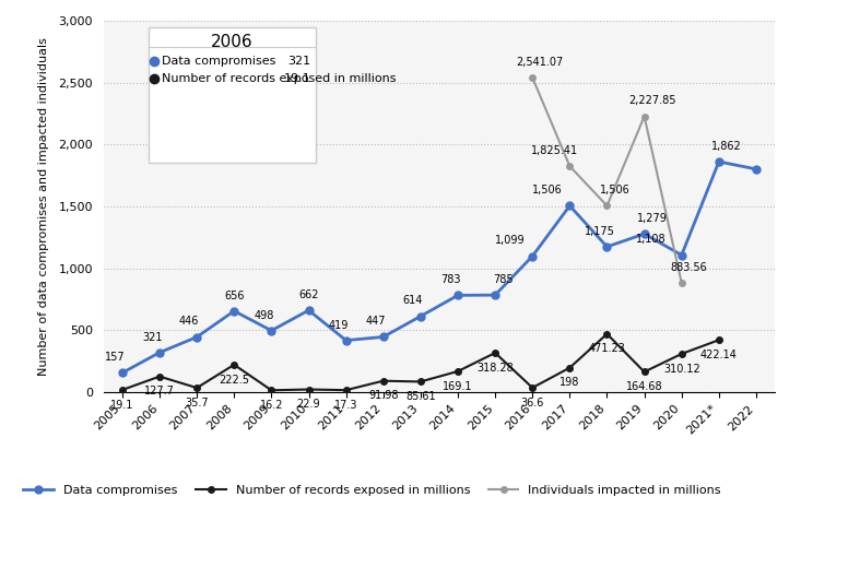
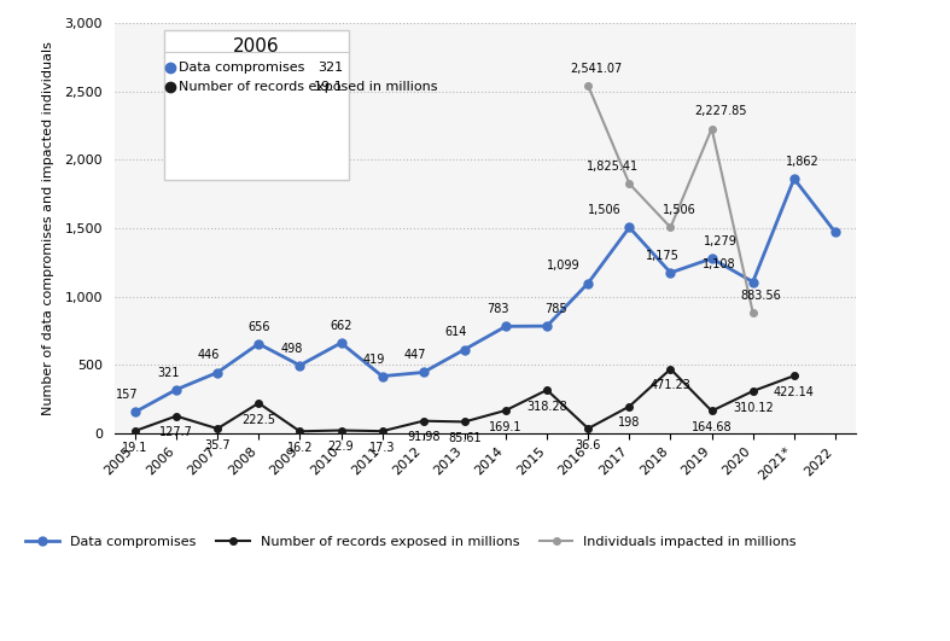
Data compromises/2022: 1,800 -> 1,470
